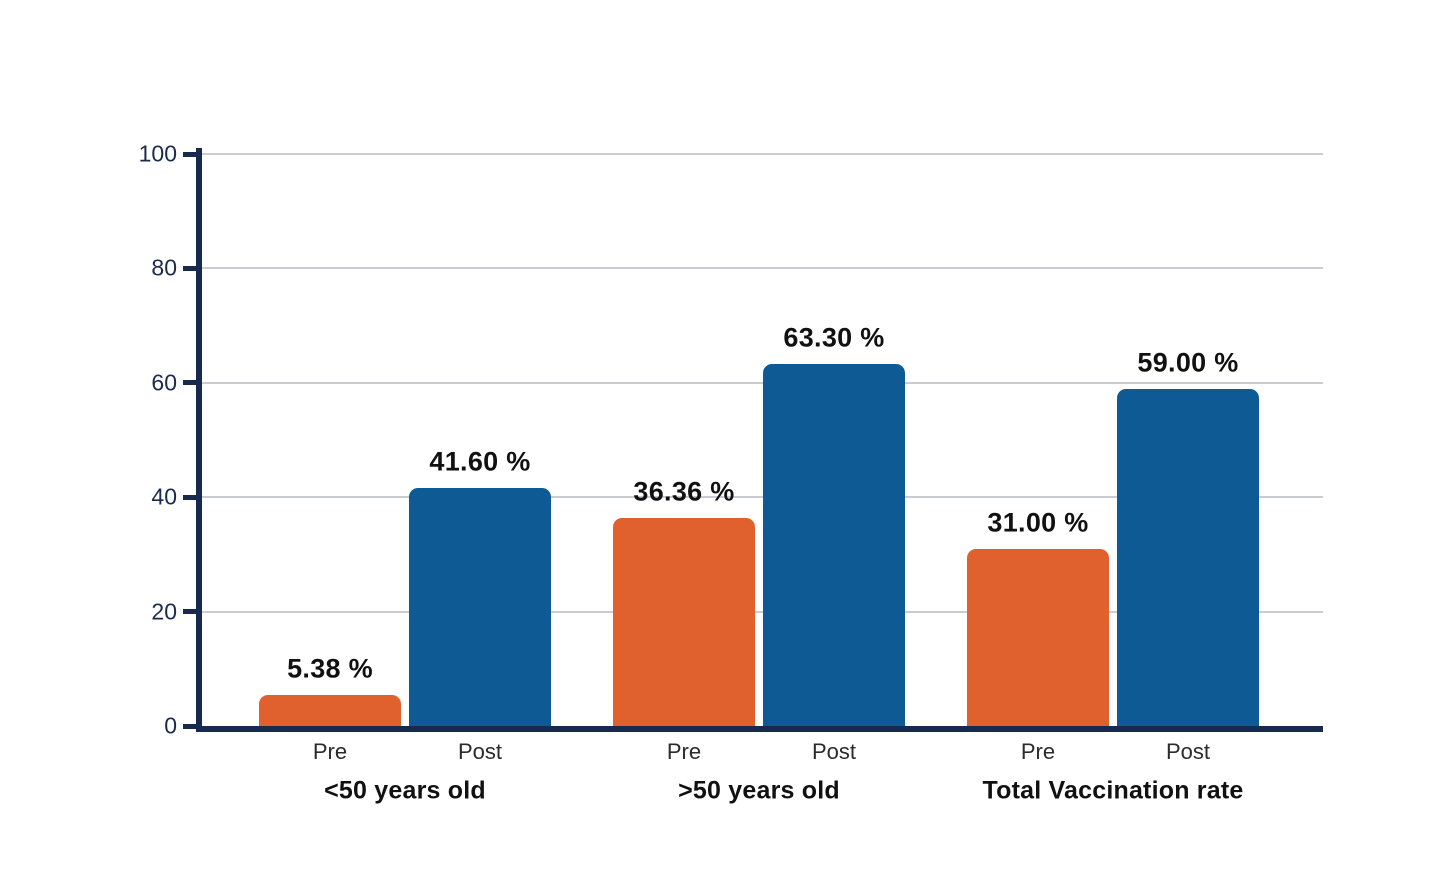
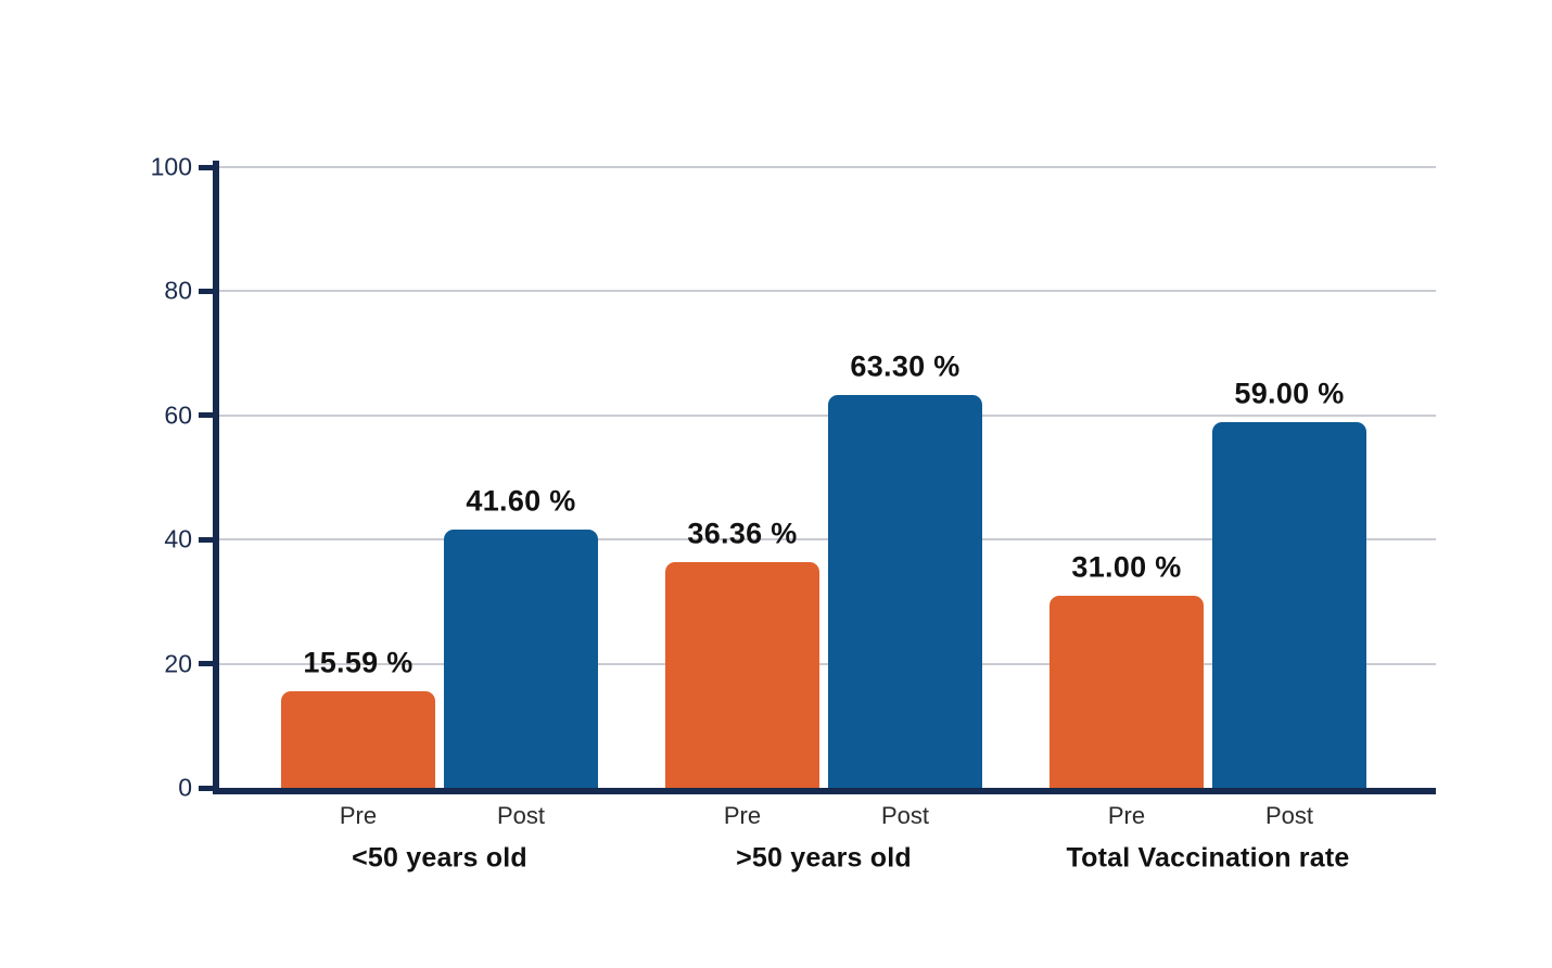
Pre/<50 years old: 5.38 -> 15.59
